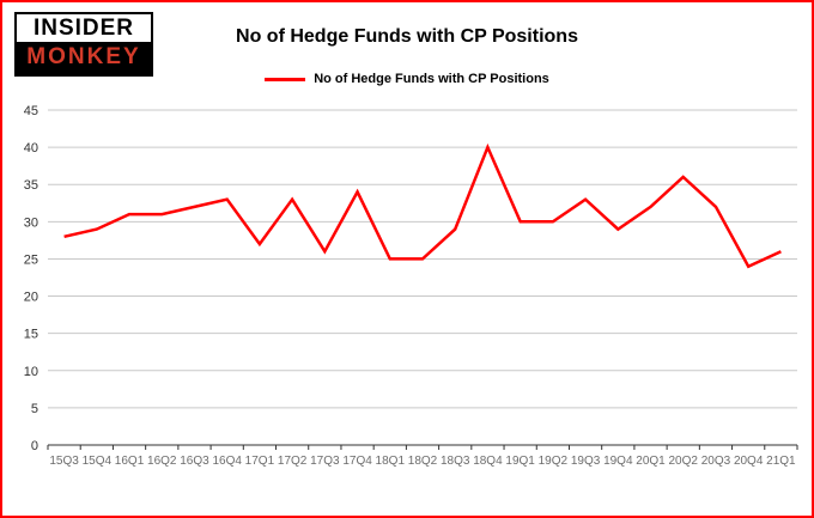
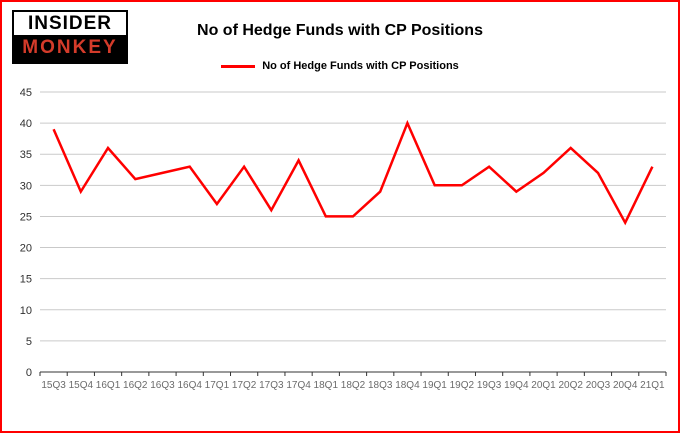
15Q3: 28 -> 39
16Q1: 31 -> 36
21Q1: 26 -> 33
